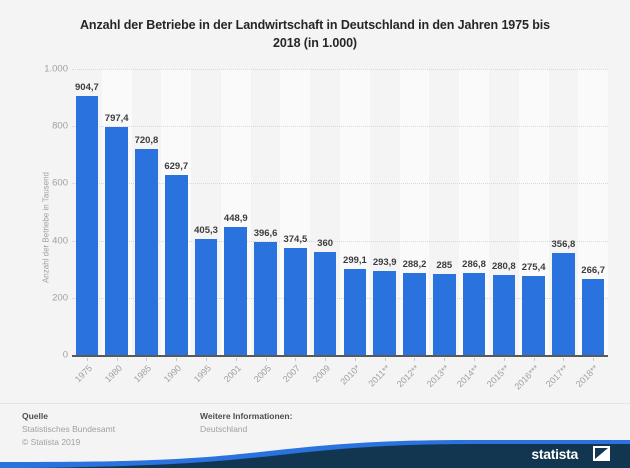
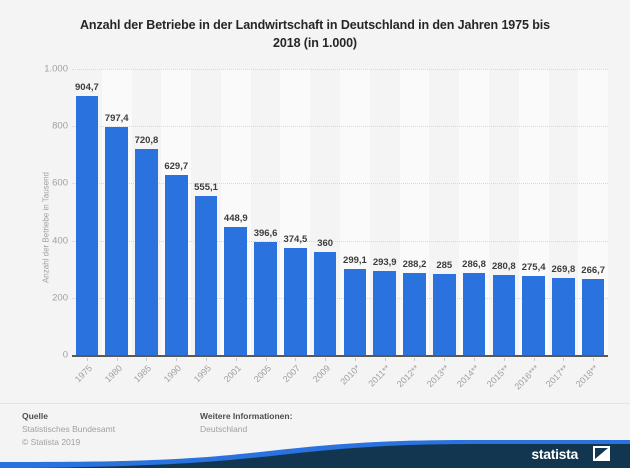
1995: 405,3 -> 555,1
2017**: 356,8 -> 269,8
